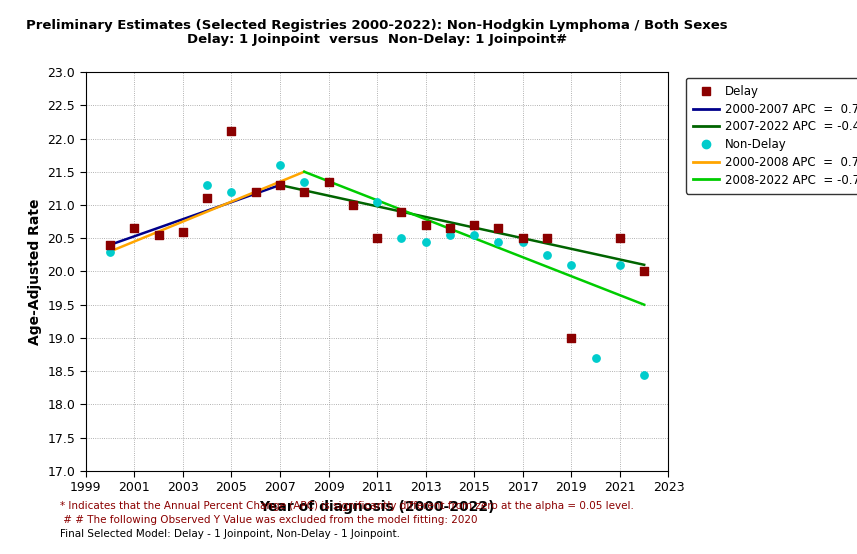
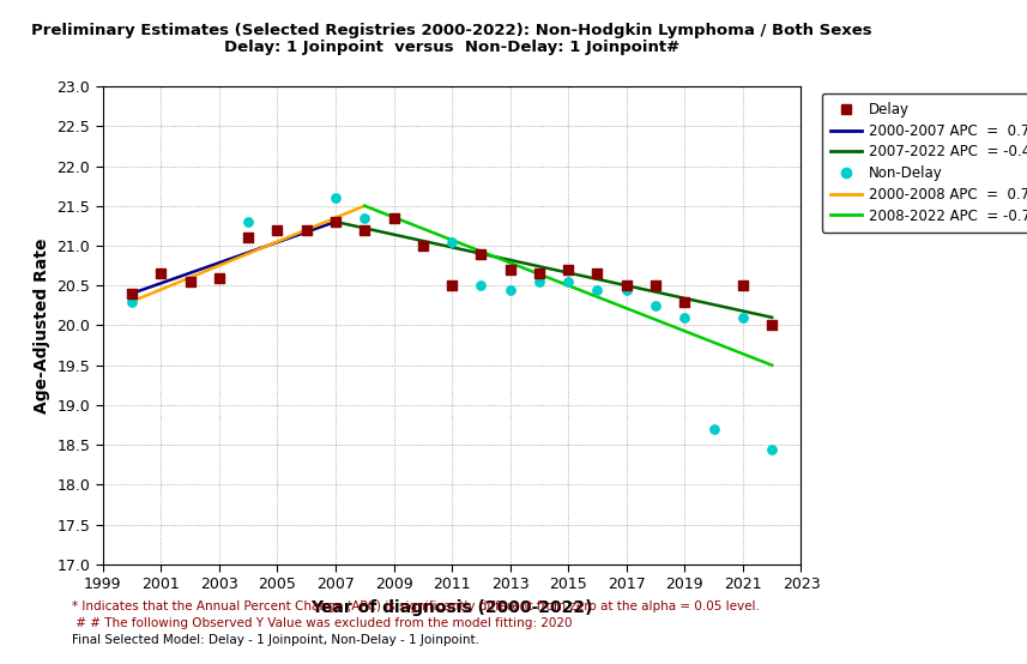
Delay/2005: 22.12 -> 21.20
Delay/2019: 19.00 -> 20.30
